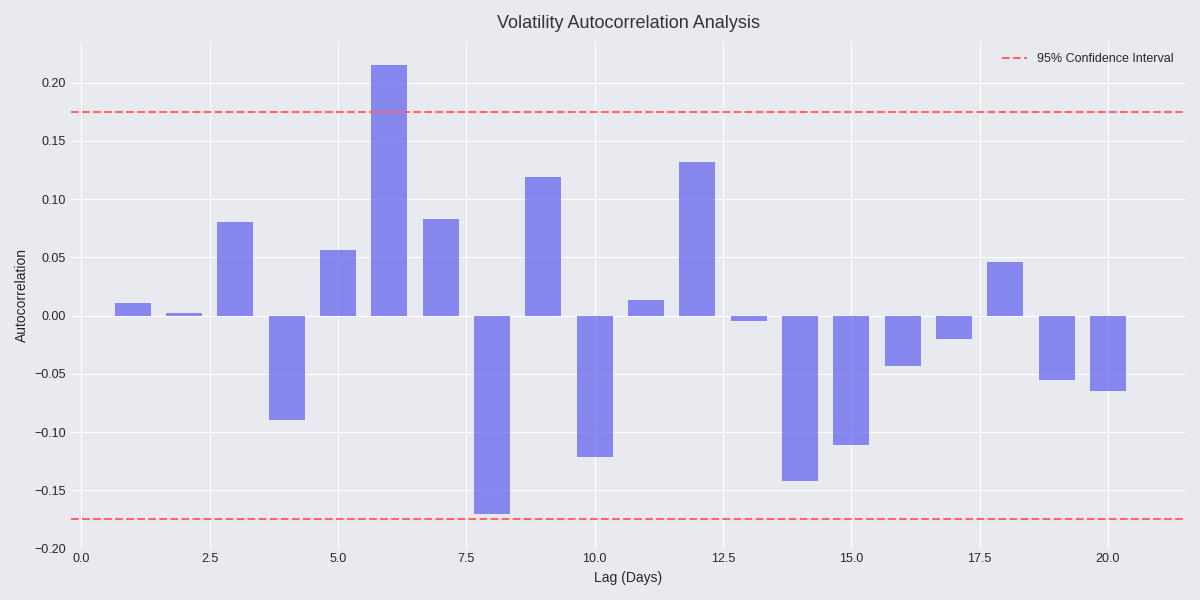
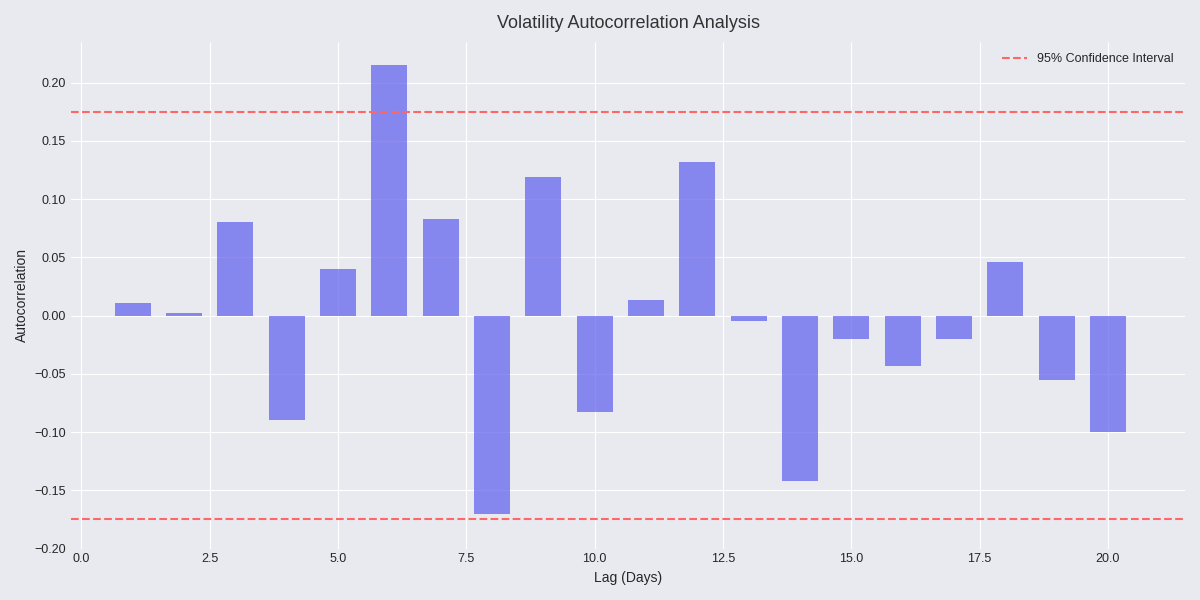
5.0: 0.056 -> 0.040
10.0: -0.121 -> -0.083
15.0: -0.111 -> -0.020
20.0: -0.065 -> -0.100
